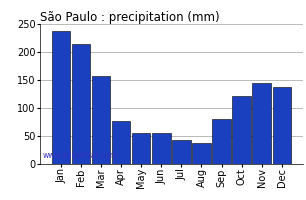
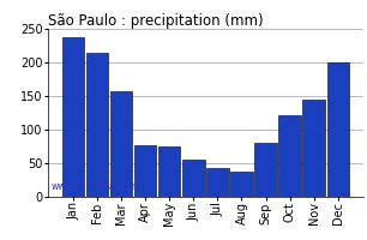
May: 56 -> 75
Dec: 138 -> 200
